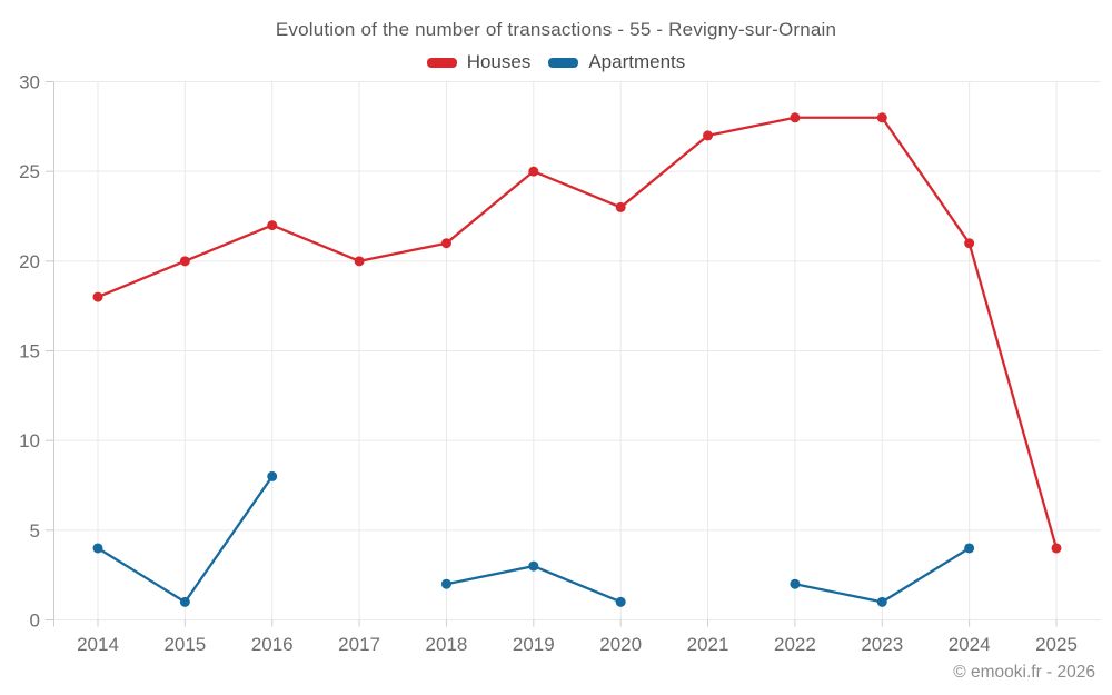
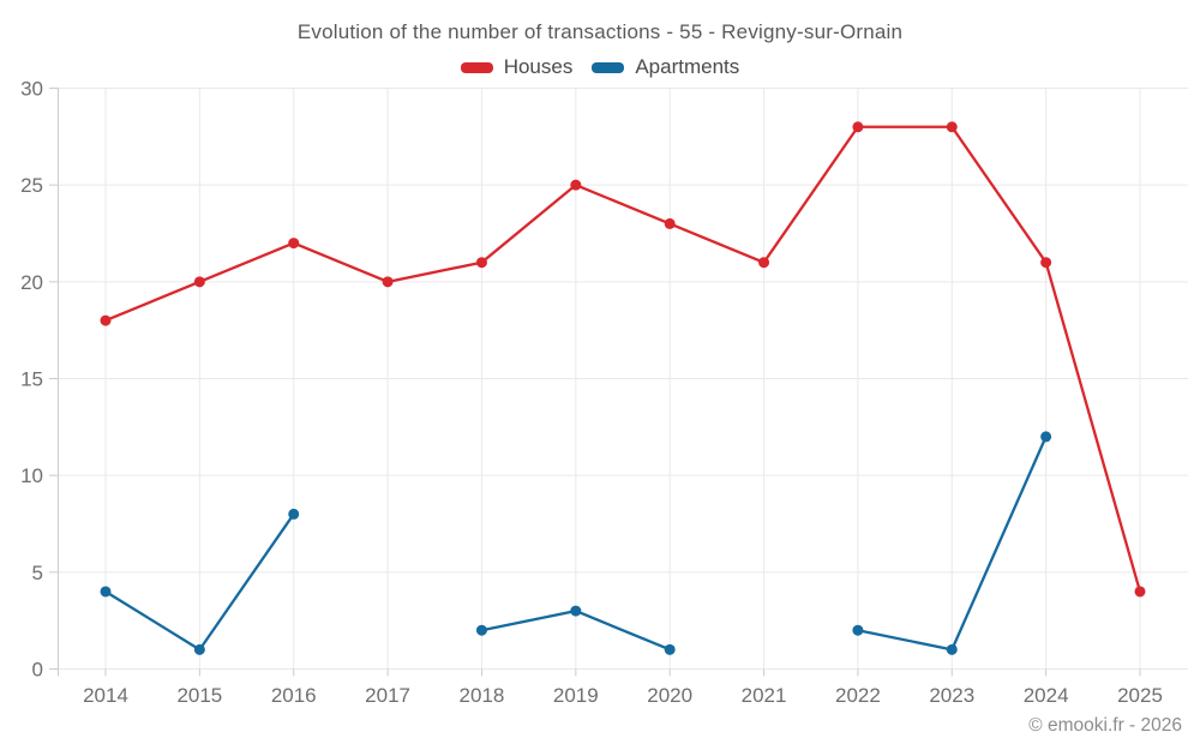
Houses/2021: 27 -> 21
Apartments/2024: 4 -> 12
